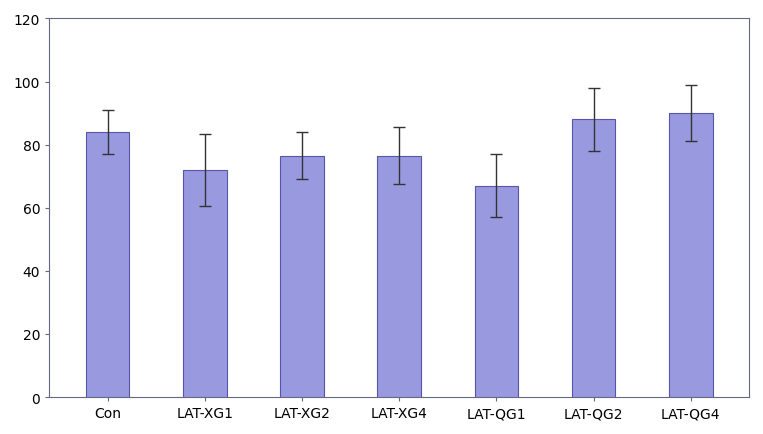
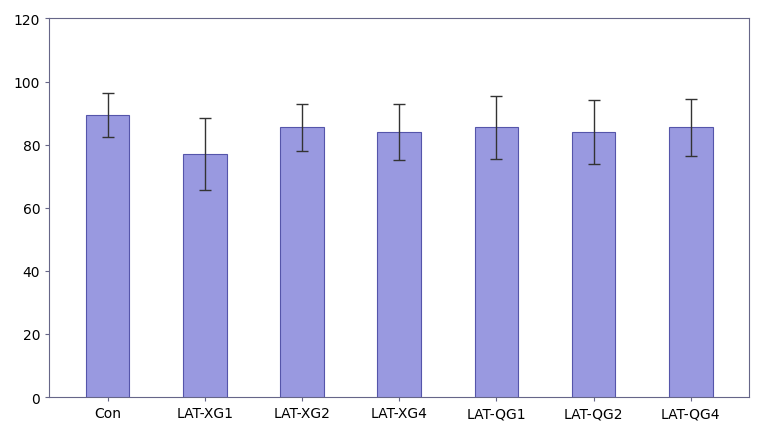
Con: 84.0 -> 89.5
LAT-XG1: 72.0 -> 77.0
LAT-XG2: 76.5 -> 85.5
LAT-XG4: 76.5 -> 84.0
LAT-QG1: 67.0 -> 85.5
LAT-QG2: 88.0 -> 84.0
LAT-QG4: 90.0 -> 85.5
